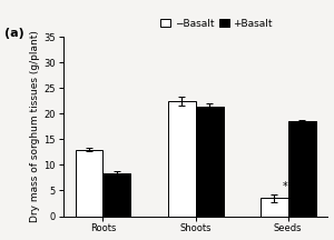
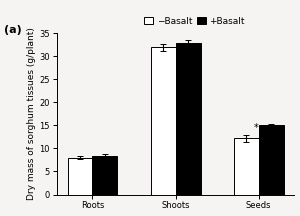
−Basalt/Roots: 13.0 -> 8.0
−Basalt/Shoots: 22.5 -> 32.0
+Basalt/Shoots: 21.5 -> 33.0
−Basalt/Seeds: 3.5 -> 12.2
+Basalt/Seeds: 18.5 -> 15.0
